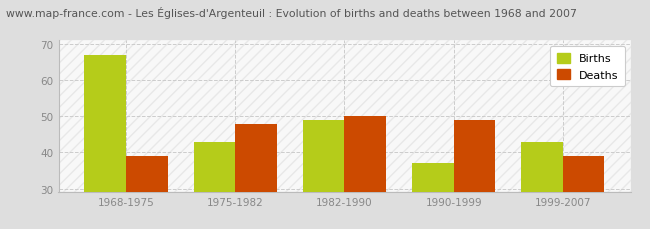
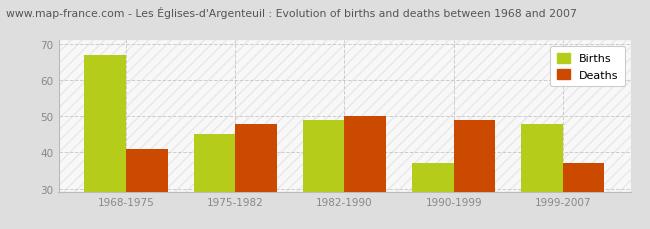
Deaths/1968-1975: 39 -> 41
Births/1975-1982: 43 -> 45
Births/1999-2007: 43 -> 48
Deaths/1999-2007: 39 -> 37
